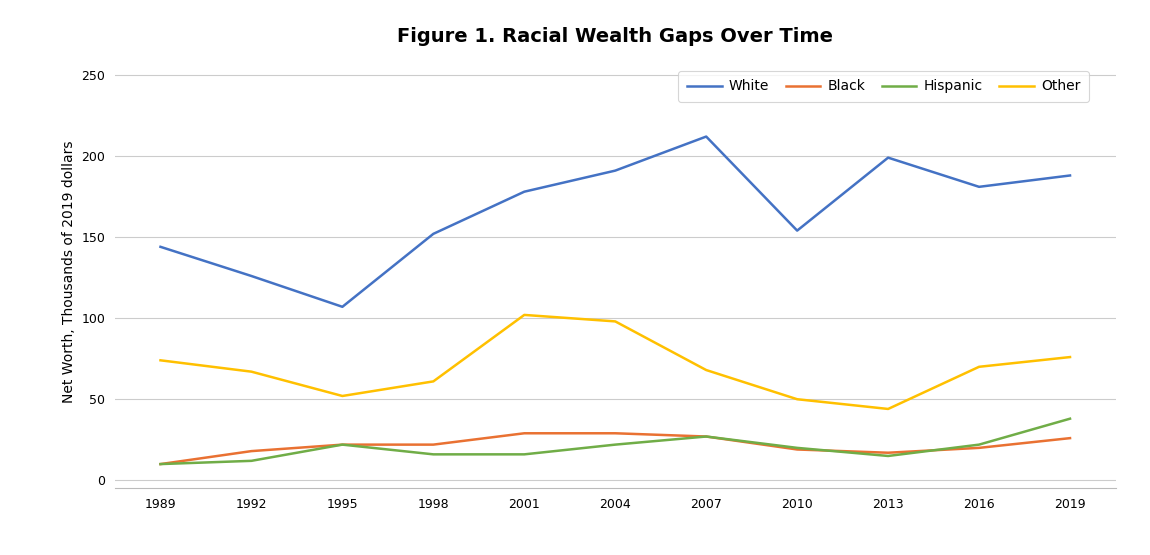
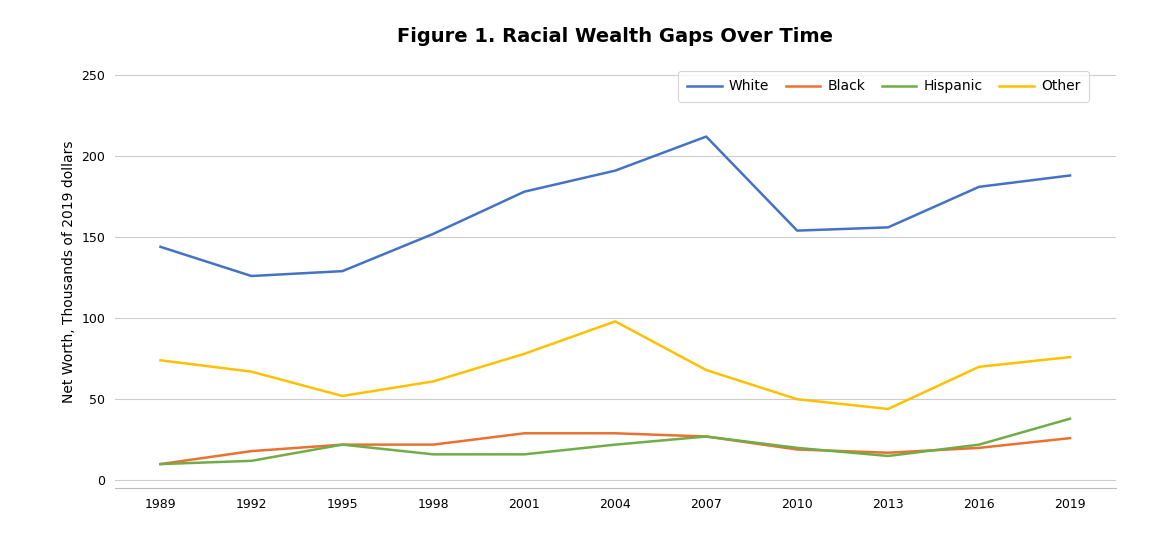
White/1995: 107 -> 129
Other/2001: 102 -> 78
White/2013: 199 -> 156
